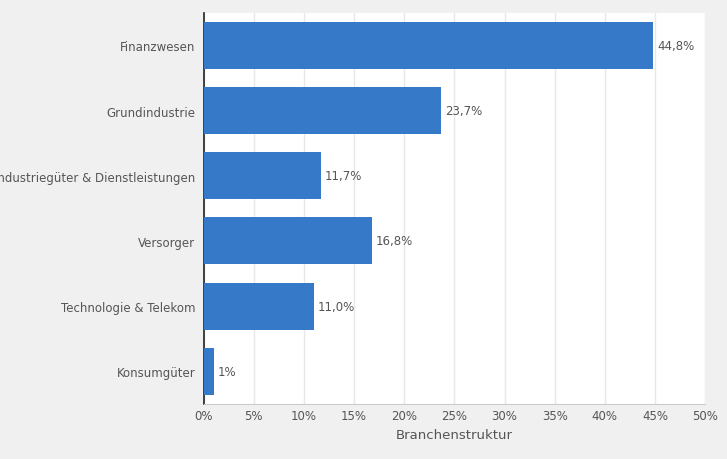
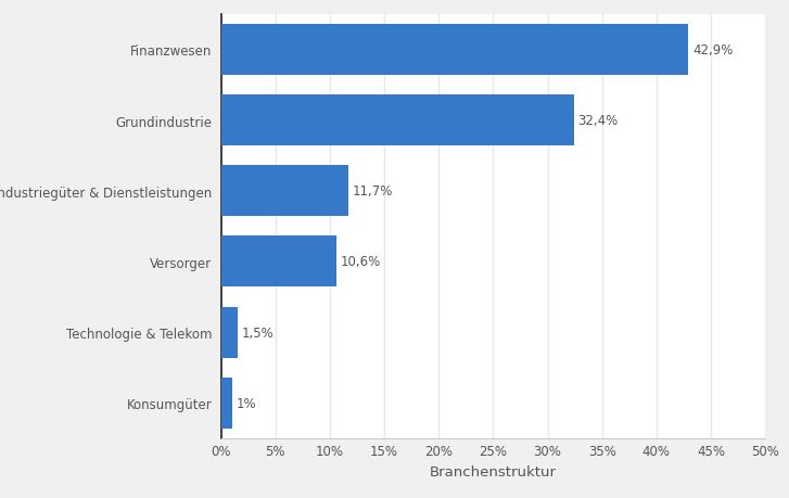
Finanzwesen: 44,8% -> 42,9%
Grundindustrie: 23,7% -> 32,4%
Versorger: 16,8% -> 10,6%
Technologie & Telekom: 11,0% -> 1,5%
